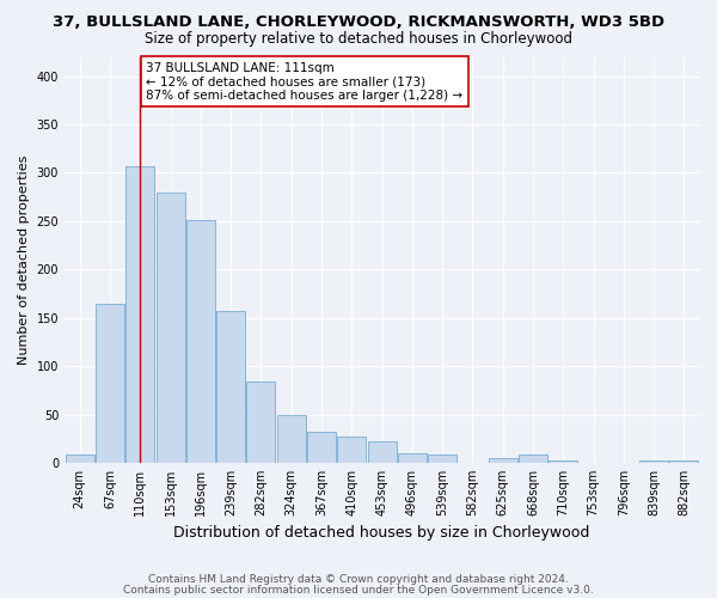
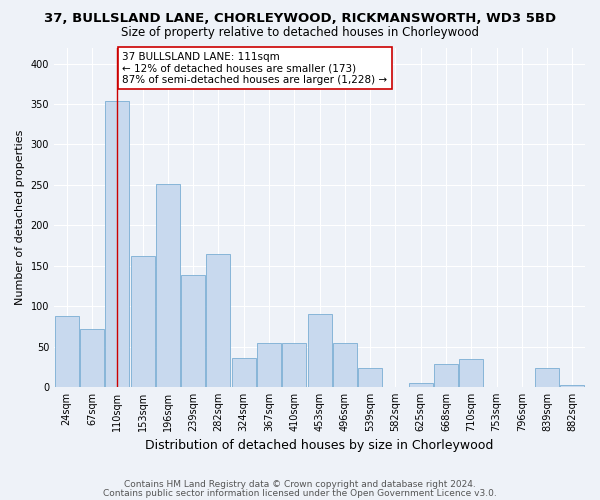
24sqm: 8 -> 88
67sqm: 165 -> 72
110sqm: 307 -> 354
153sqm: 280 -> 162
239sqm: 157 -> 138
282sqm: 84 -> 164
324sqm: 50 -> 36
367sqm: 32 -> 54
410sqm: 27 -> 54
453sqm: 22 -> 90
496sqm: 10 -> 54
539sqm: 9 -> 24
668sqm: 9 -> 28
710sqm: 3 -> 34
839sqm: 3 -> 24
